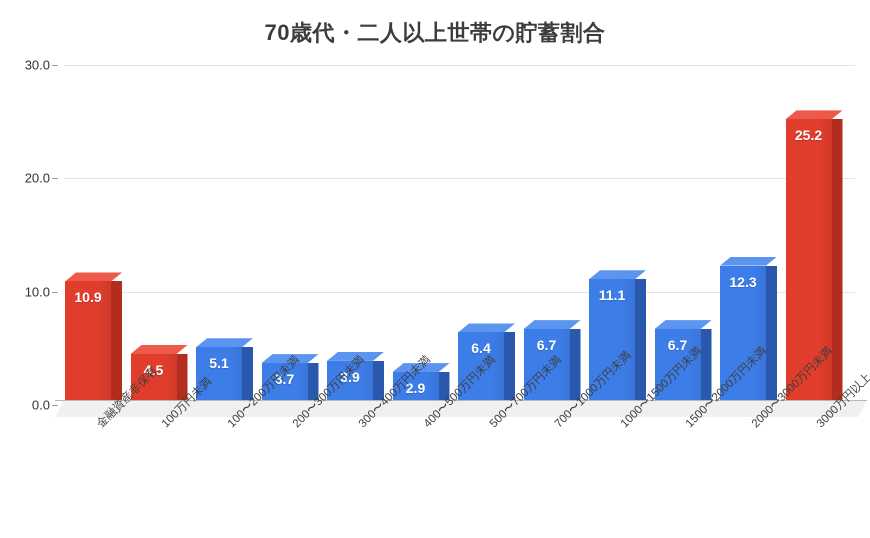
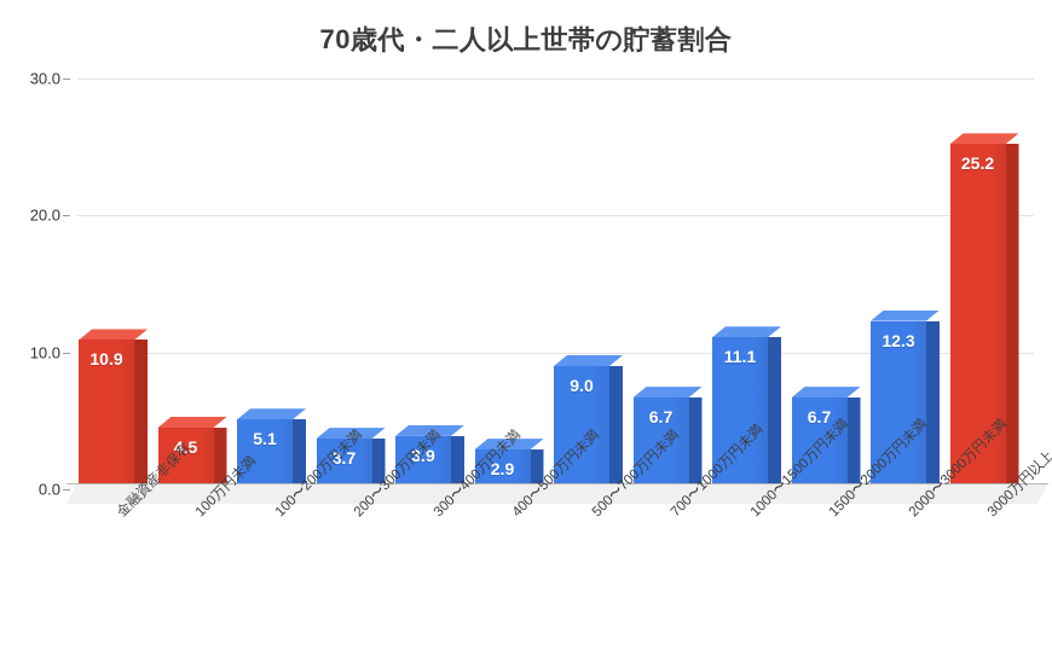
500〜700万円未満: 6.4 -> 9.0
